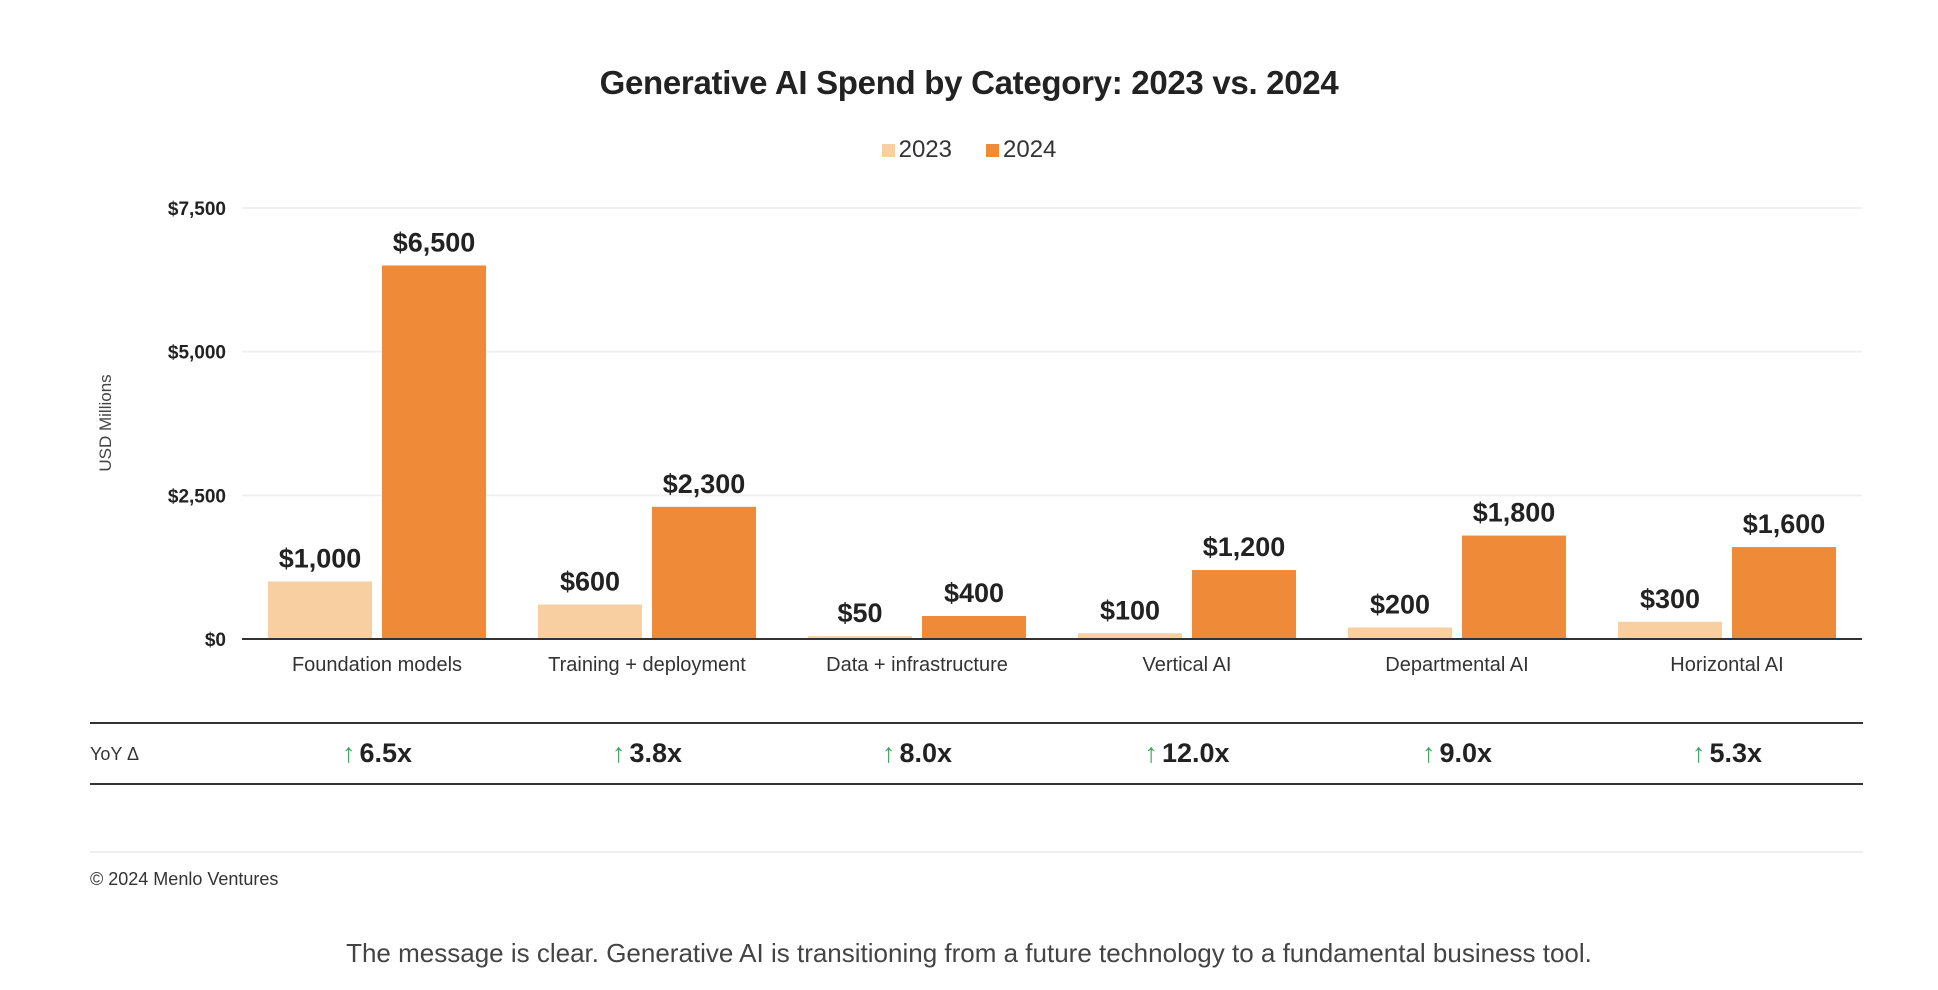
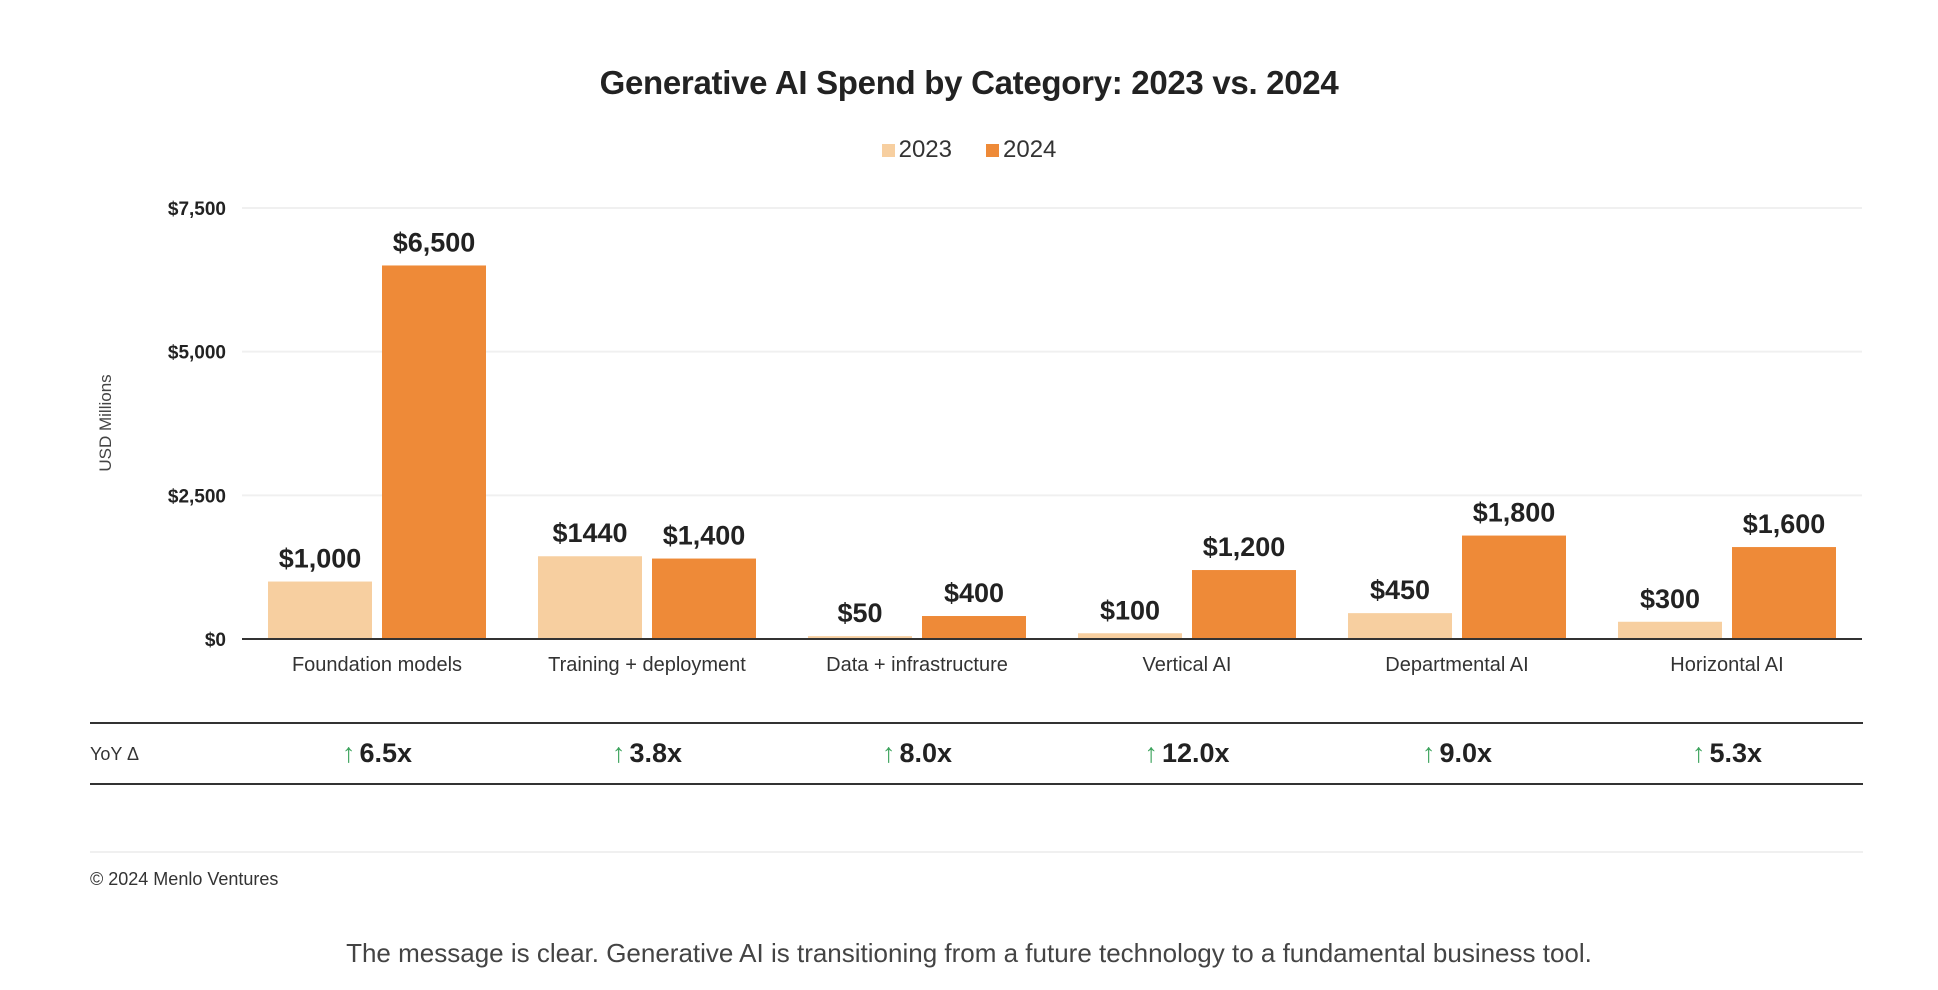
2023/Training + deployment: $600 -> $1440
2024/Training + deployment: $2,300 -> $1,400
2023/Departmental AI: $200 -> $450
